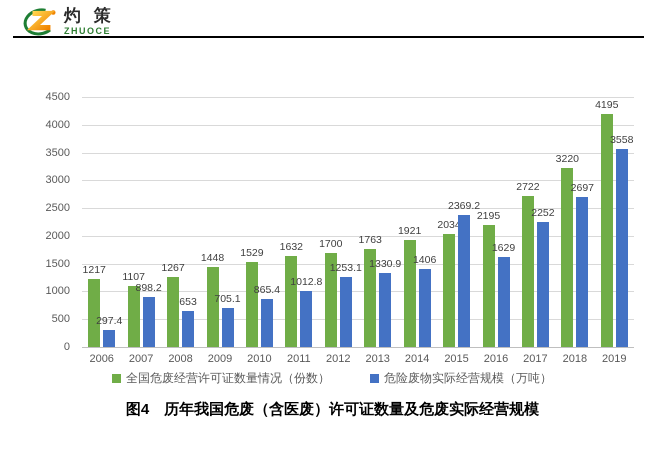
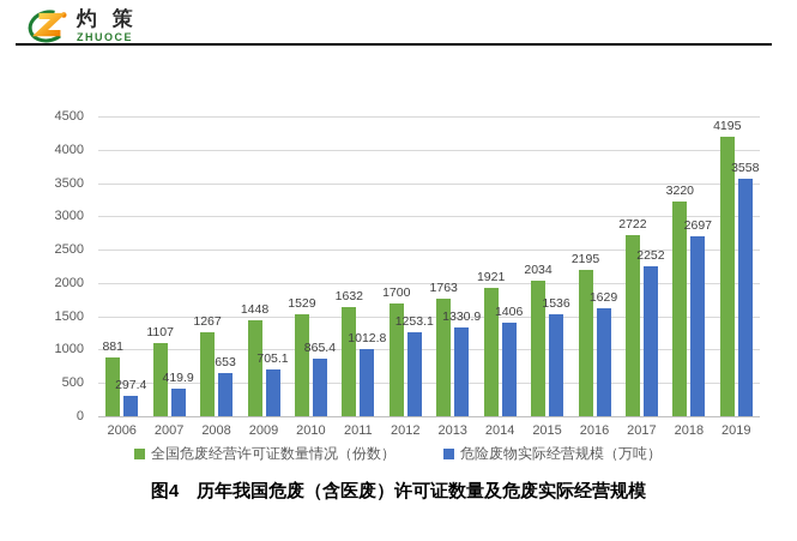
全国危废经营许可证数量情况（份数）/2006: 1217 -> 881
危险废物实际经营规模（万吨）/2007: 898.2 -> 419.9
危险废物实际经营规模（万吨）/2015: 2369.2 -> 1536
